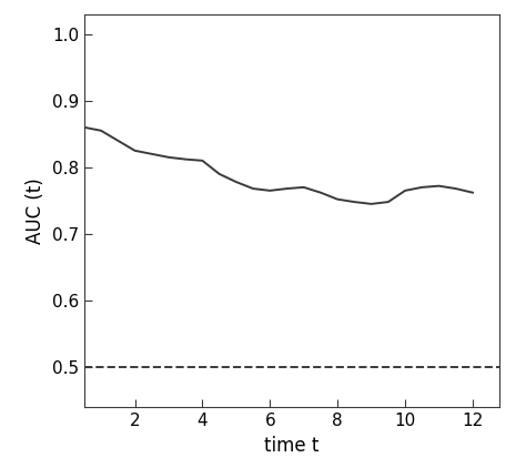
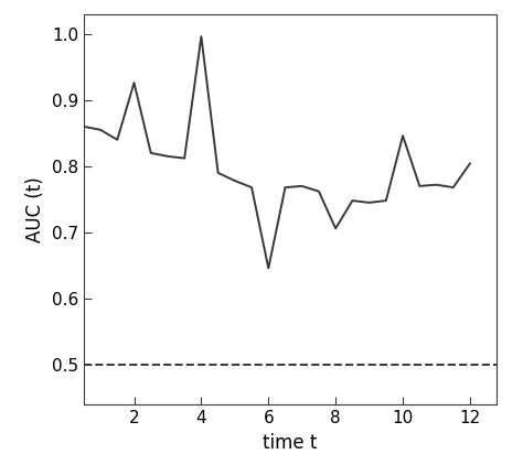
2: 0.825 -> 0.926
4: 0.810 -> 0.996
6: 0.765 -> 0.646
8: 0.752 -> 0.706
10: 0.765 -> 0.846
12: 0.762 -> 0.804
